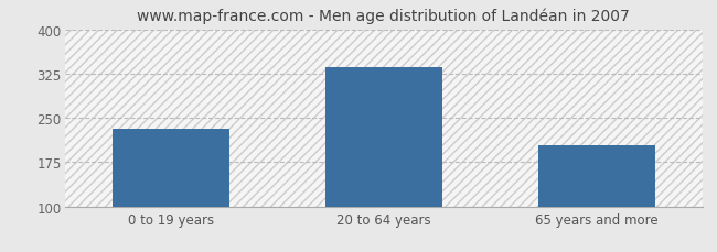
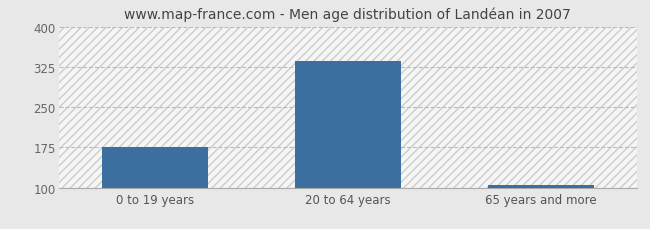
0 to 19 years: 232 -> 175
65 years and more: 204 -> 105
